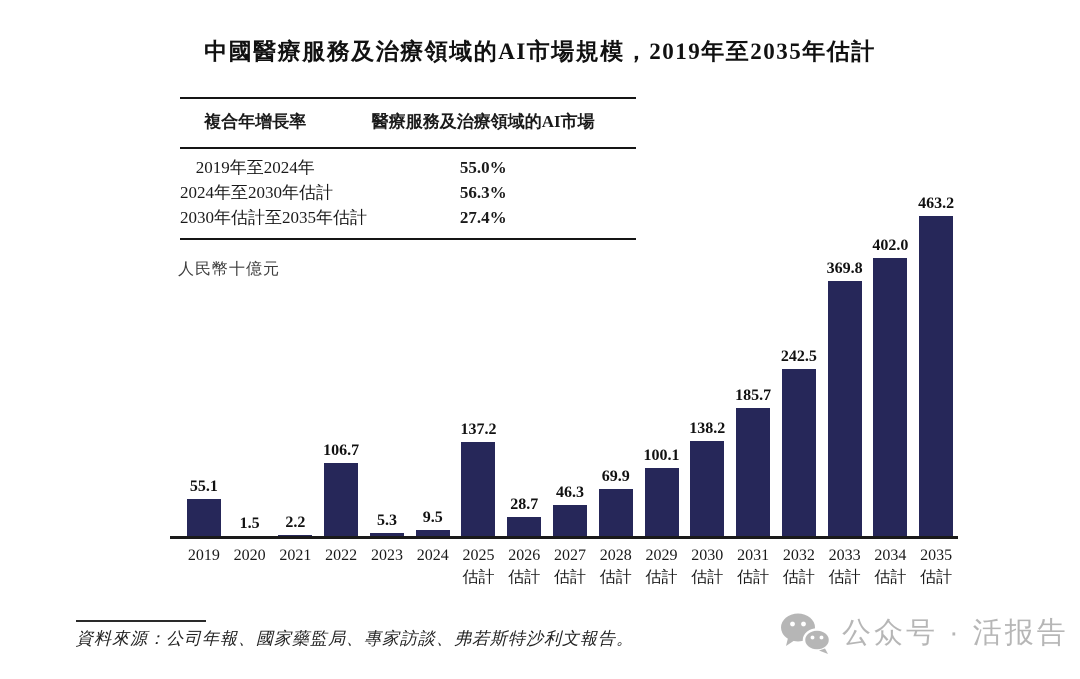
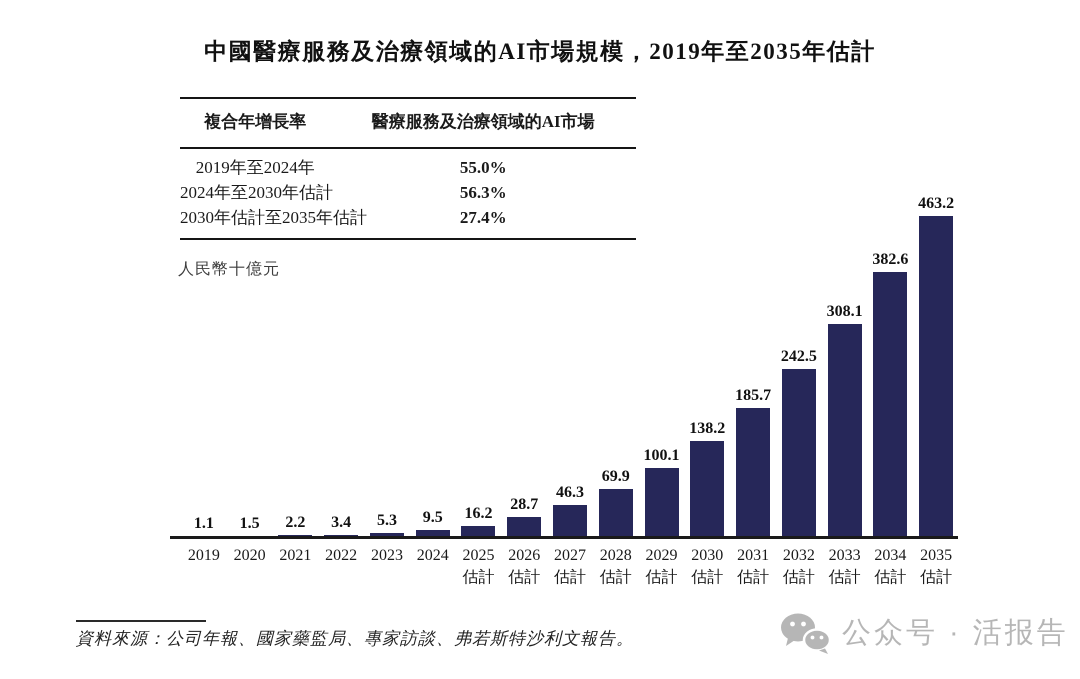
2019: 55.1 -> 1.1
2022: 106.7 -> 3.4
2025: 137.2 -> 16.2
2033: 369.8 -> 308.1
2034: 402.0 -> 382.6
